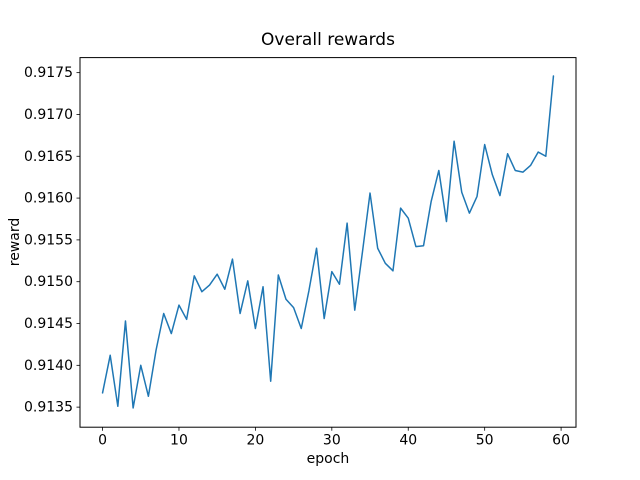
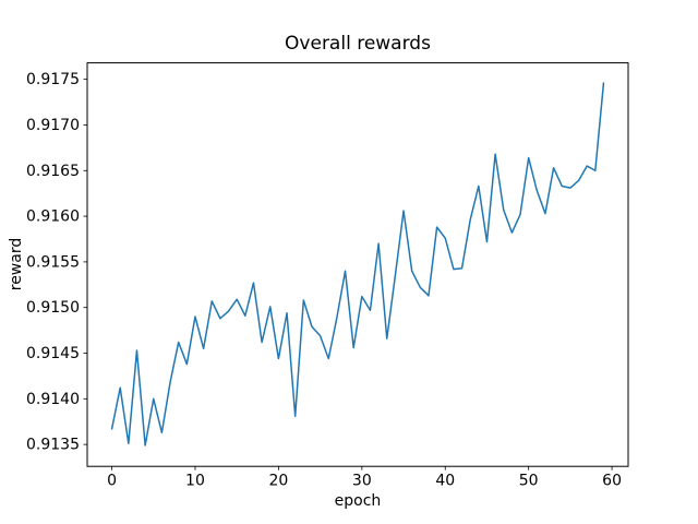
10: 0.9147 -> 0.9149
